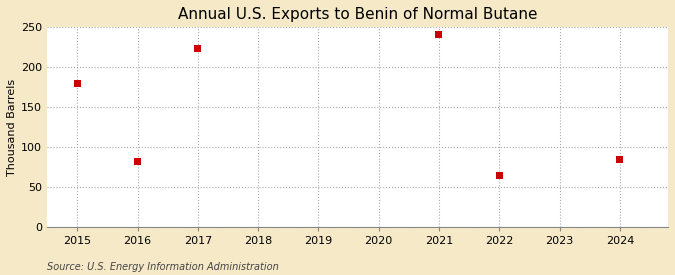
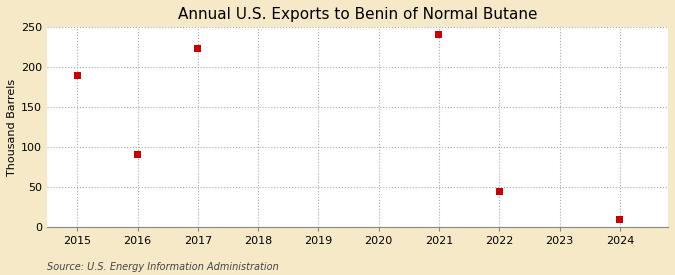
2015: 180 -> 190
2016: 82 -> 91
2022: 64 -> 45
2024: 84 -> 10
